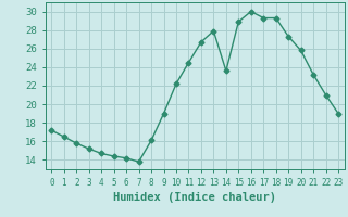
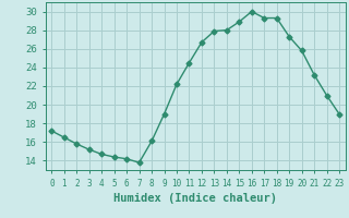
14: 23.6 -> 28.0
